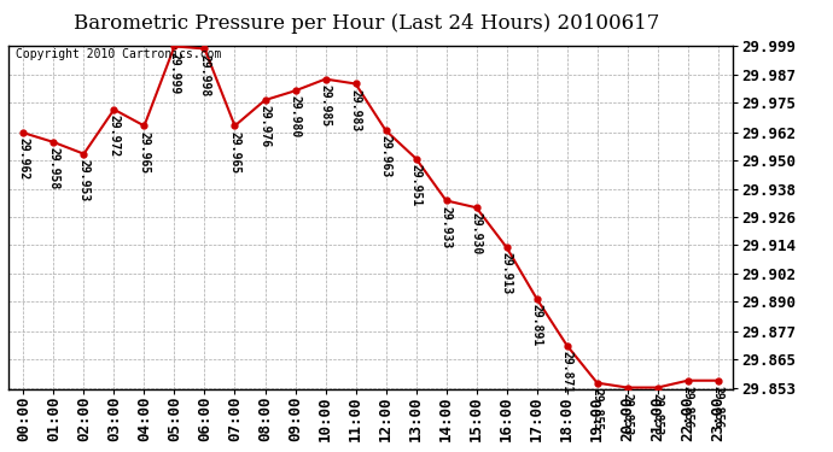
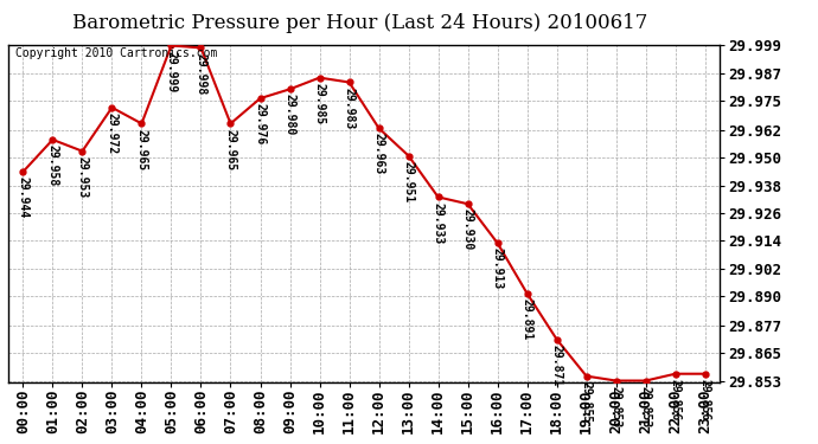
00:00: 29.962 -> 29.944
